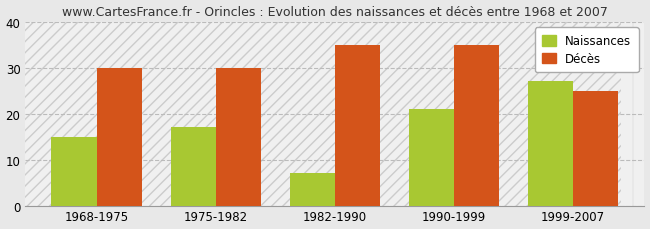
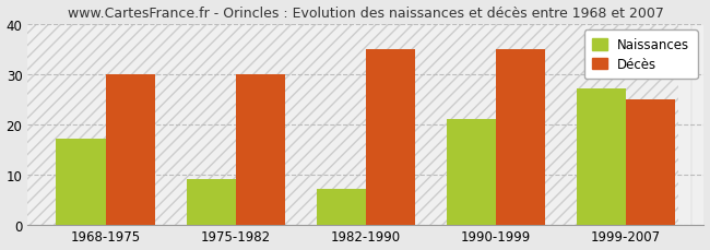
Naissances/1968-1975: 15 -> 17
Naissances/1975-1982: 17 -> 9
